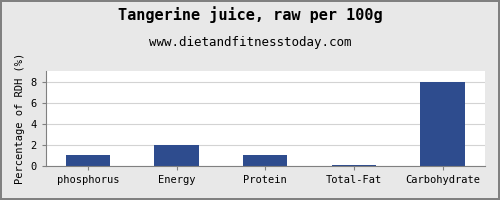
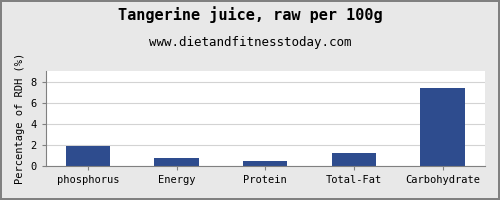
phosphorus: 1.0 -> 1.9
Energy: 2.0 -> 0.8
Protein: 1.0 -> 0.5
Total-Fat: 0.1 -> 1.2
Carbohydrate: 8.0 -> 7.4
